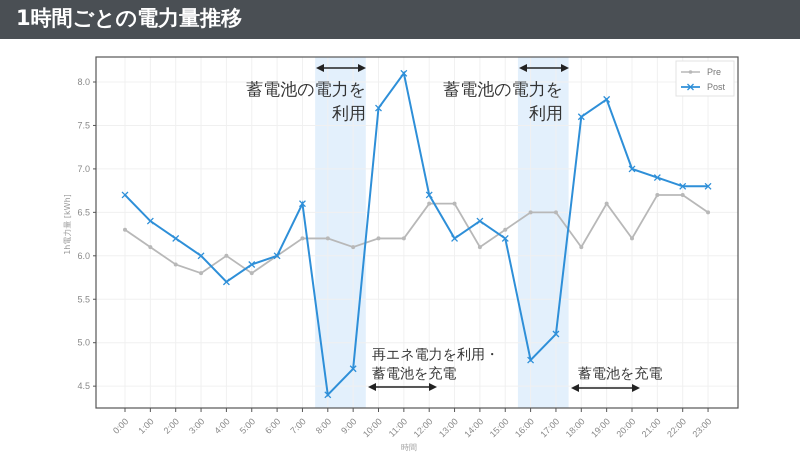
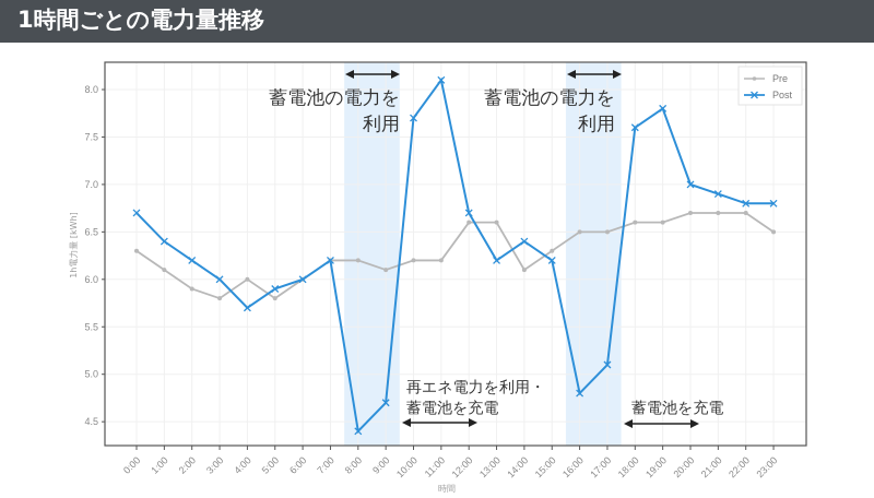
Post/7:00: 6.6 -> 6.2
Pre/18:00: 6.1 -> 6.6
Pre/20:00: 6.2 -> 6.7
